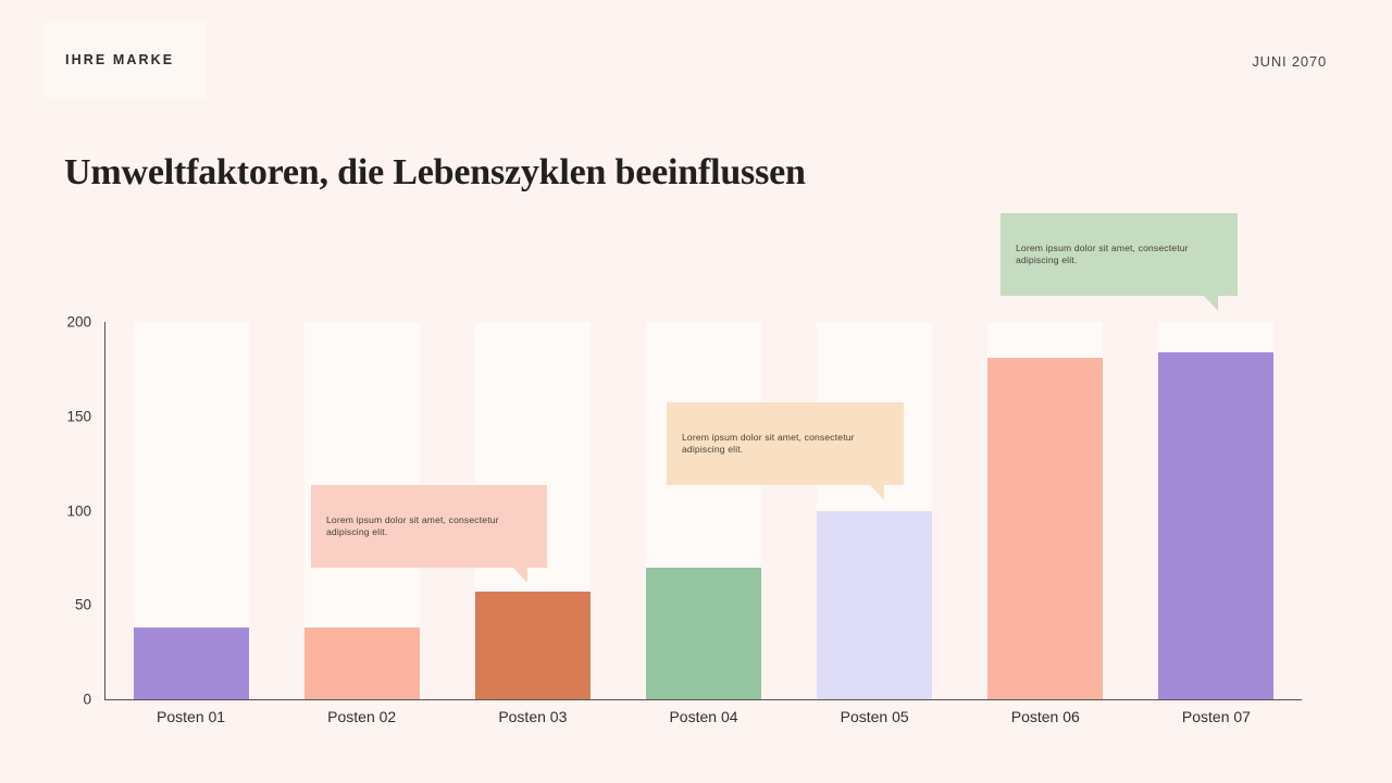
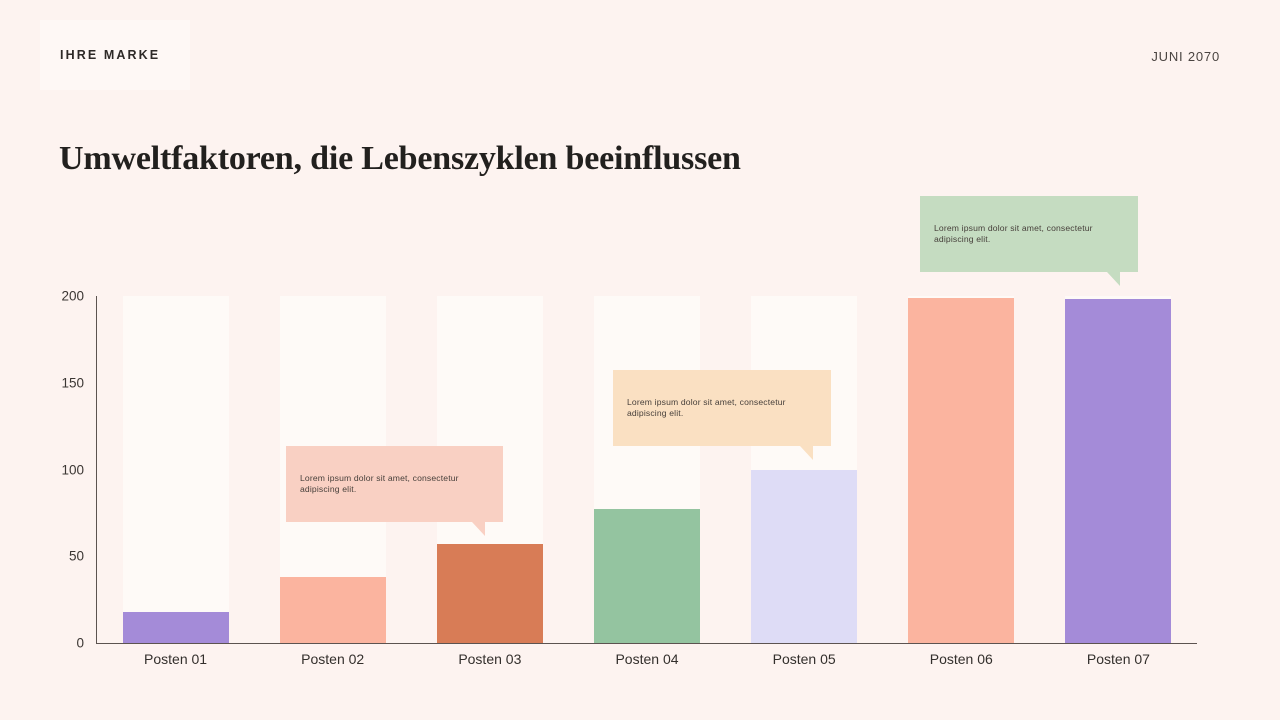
Posten 01: 38 -> 18
Posten 04: 70 -> 77
Posten 06: 181 -> 199
Posten 07: 184 -> 198
